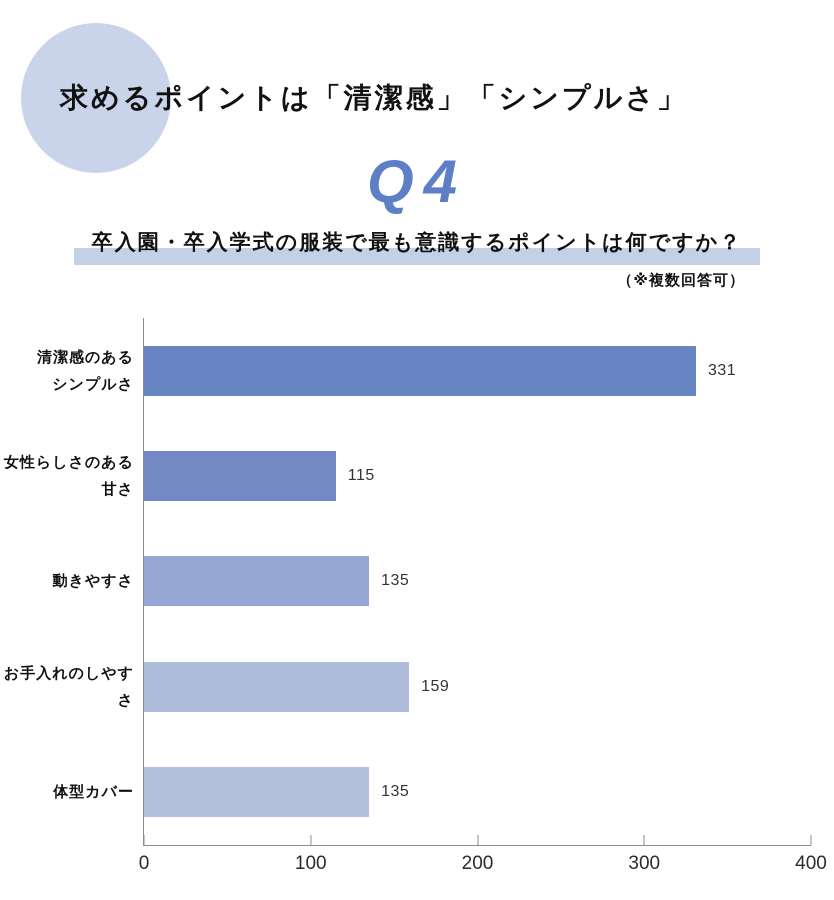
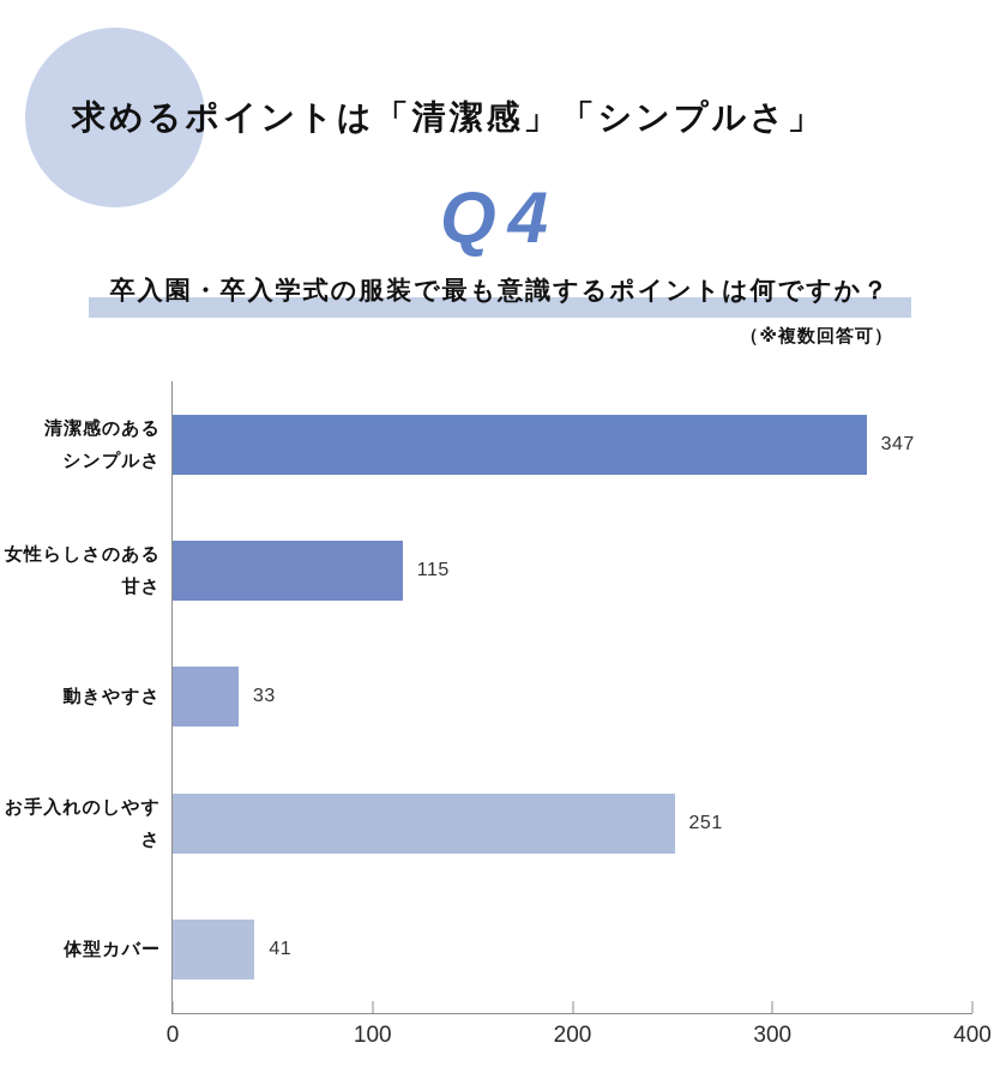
清潔感のある シンプルさ: 331 -> 347
動きやすさ: 135 -> 33
お手入れのしやすさ: 159 -> 251
体型カバー: 135 -> 41
